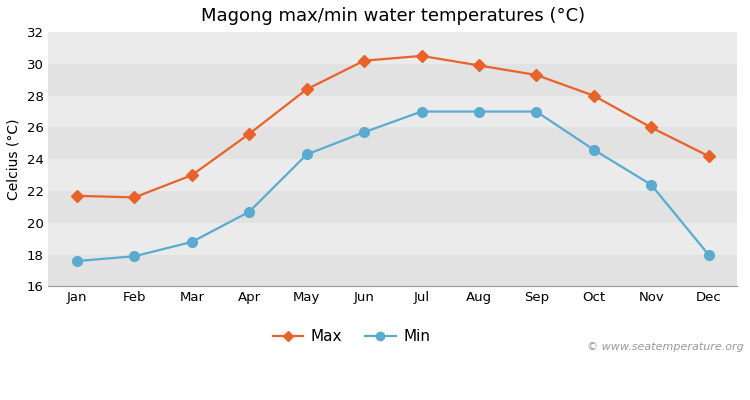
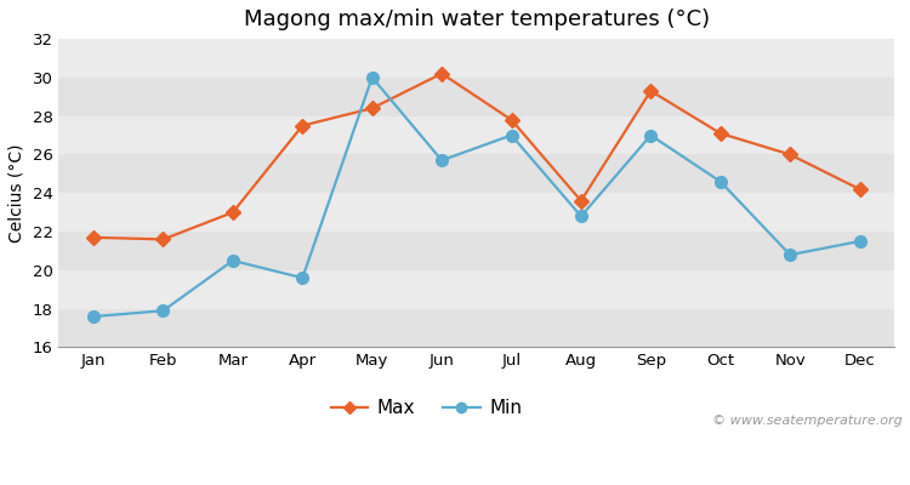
Min/Mar: 18.8 -> 20.5
Max/Apr: 25.6 -> 27.5
Min/Apr: 20.7 -> 19.6
Min/May: 24.3 -> 30.0
Max/Jul: 30.5 -> 27.8
Max/Aug: 29.9 -> 23.6
Min/Aug: 27.0 -> 22.8
Max/Oct: 28.0 -> 27.1
Min/Nov: 22.4 -> 20.8
Min/Dec: 18.0 -> 21.5
